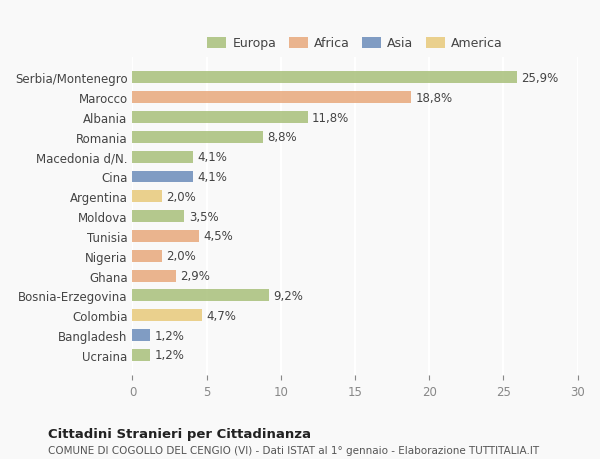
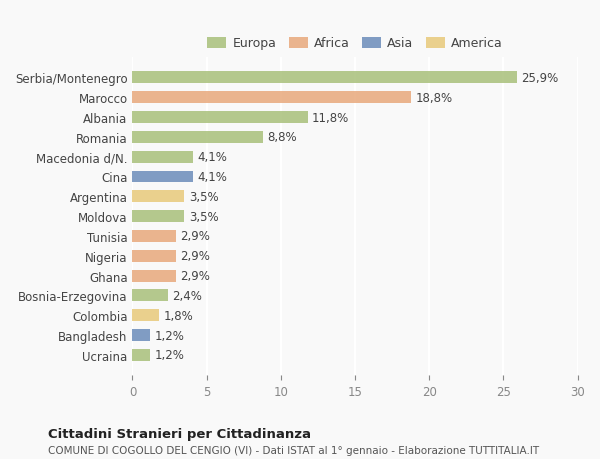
Argentina: 2,0% -> 3,5%
Tunisia: 4,5% -> 2,9%
Nigeria: 2,0% -> 2,9%
Bosnia-Erzegovina: 9,2% -> 2,4%
Colombia: 4,7% -> 1,8%
